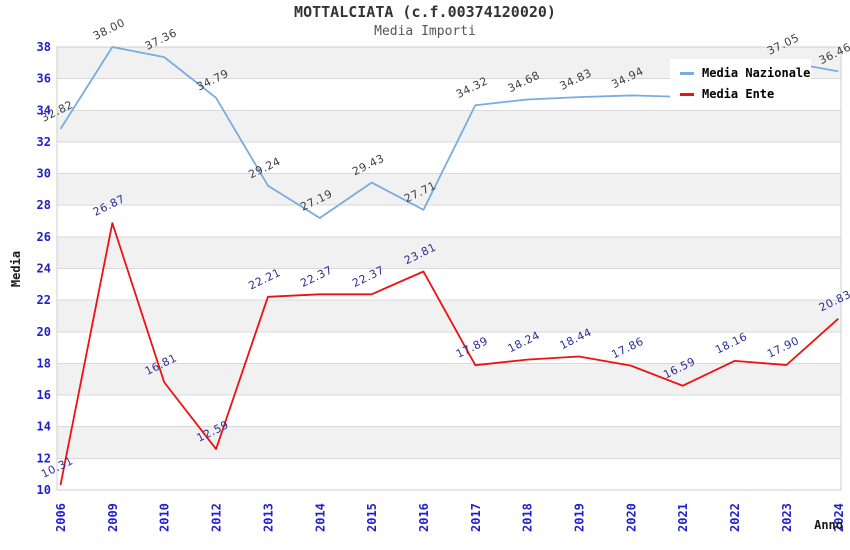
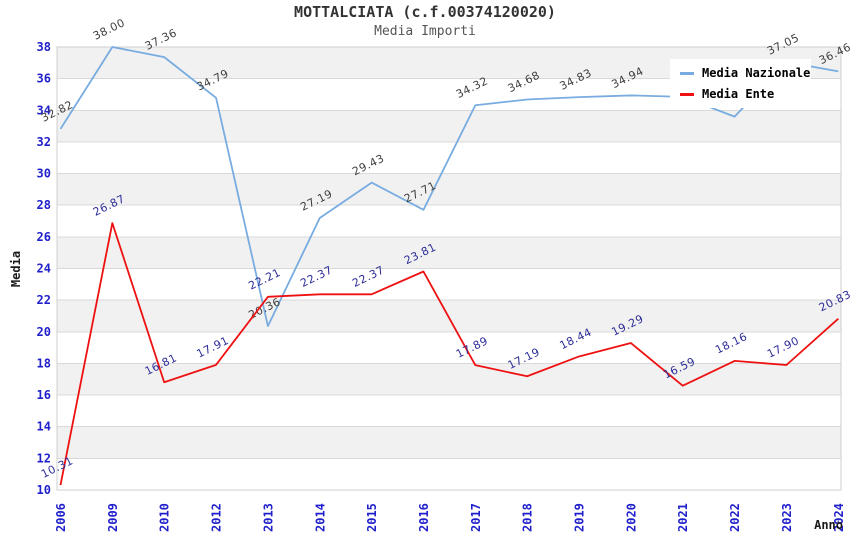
Media Ente/2012: 12.59 -> 17.91
Media Nazionale/2013: 29.24 -> 20.36
Media Ente/2018: 18.24 -> 17.19
Media Ente/2020: 17.86 -> 19.29
Media Nazionale/2022: 35.6 -> 33.6
